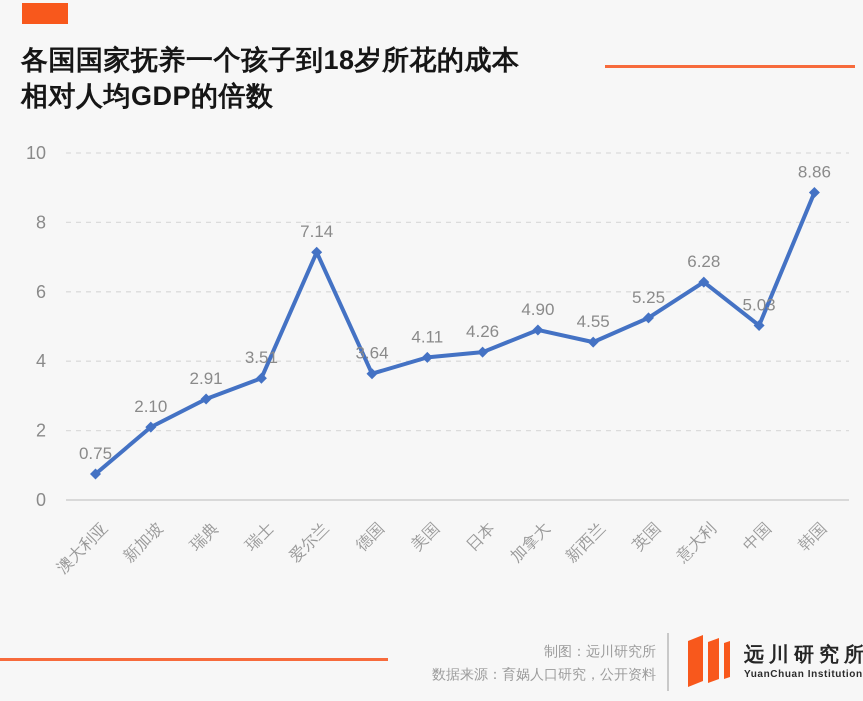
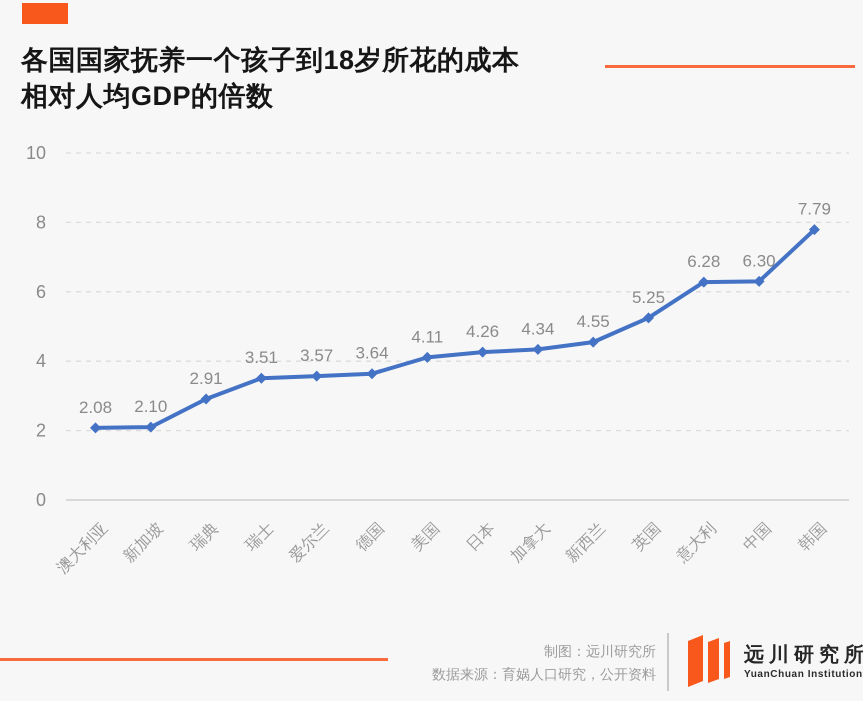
澳大利亚: 0.75 -> 2.08
爱尔兰: 7.14 -> 3.57
加拿大: 4.90 -> 4.34
中国: 5.03 -> 6.30
韩国: 8.86 -> 7.79
